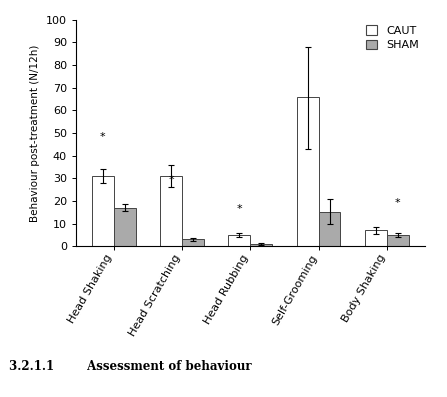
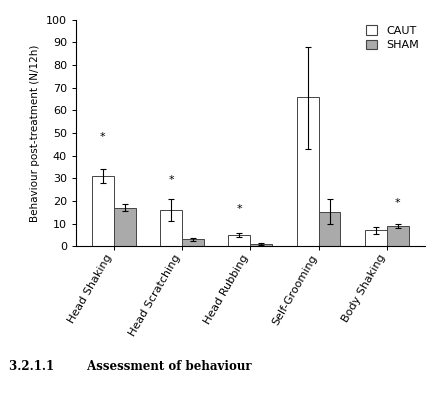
CAUT/Head Scratching: 31 -> 16
SHAM/Body Shaking: 5 -> 9
